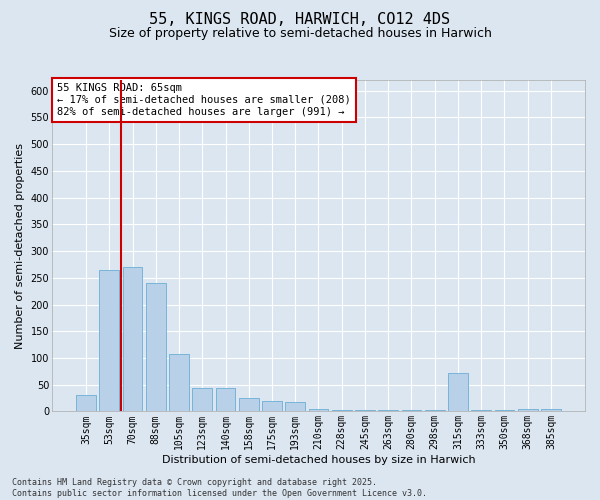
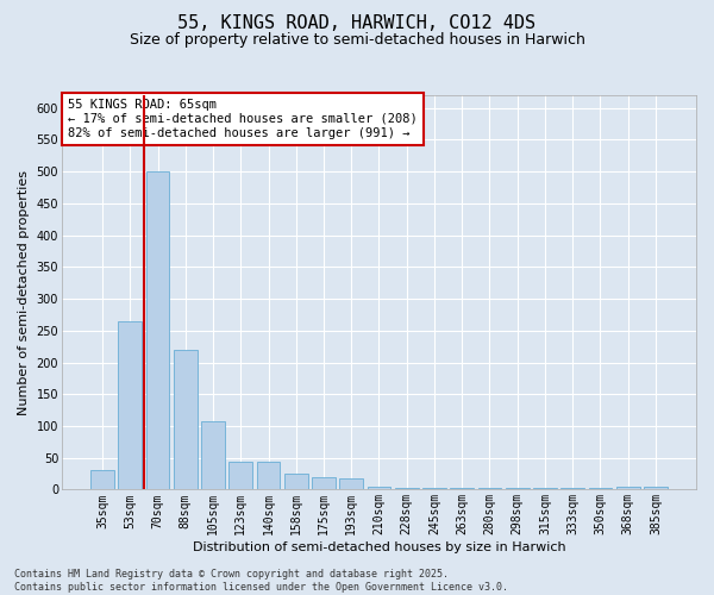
70sqm: 270 -> 500
88sqm: 240 -> 220
315sqm: 72 -> 2
